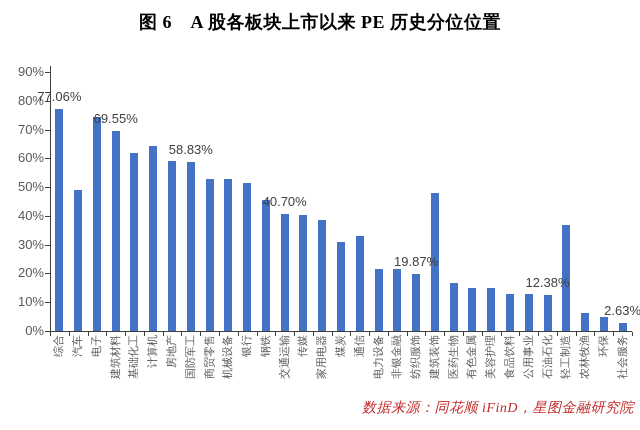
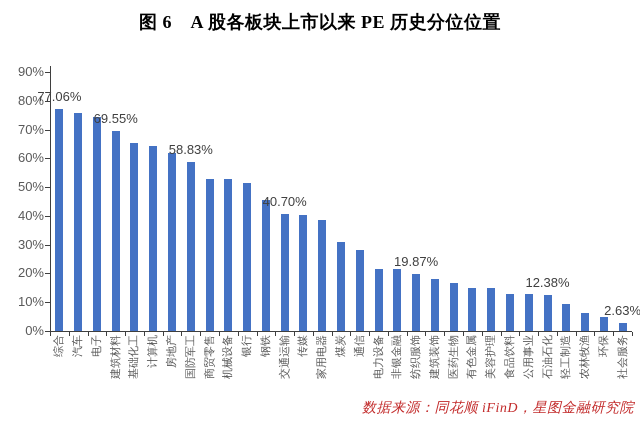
汽车: 49% -> 76%
基础化工: 62% -> 65%
房地产: 59% -> 62%
通信: 33% -> 28%
建筑装饰: 48% -> 18%
轻工制造: 37% -> 9%
